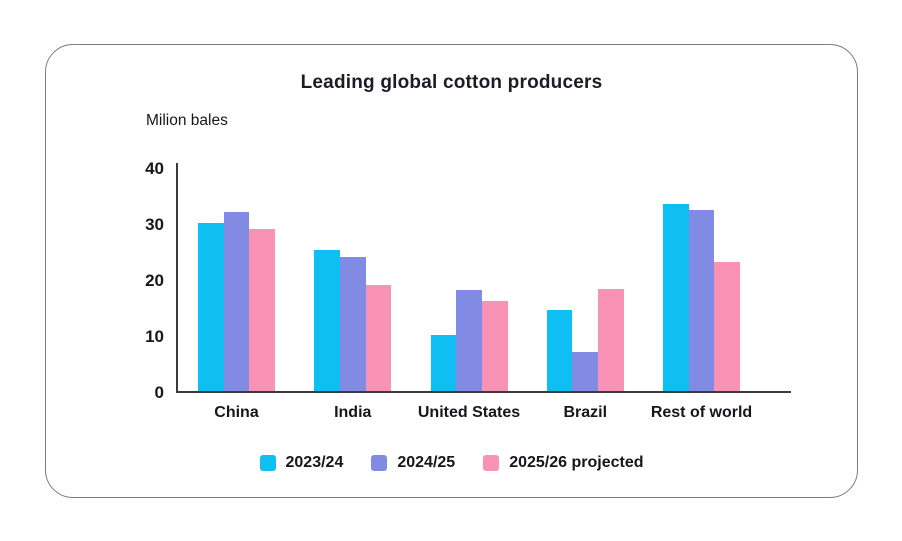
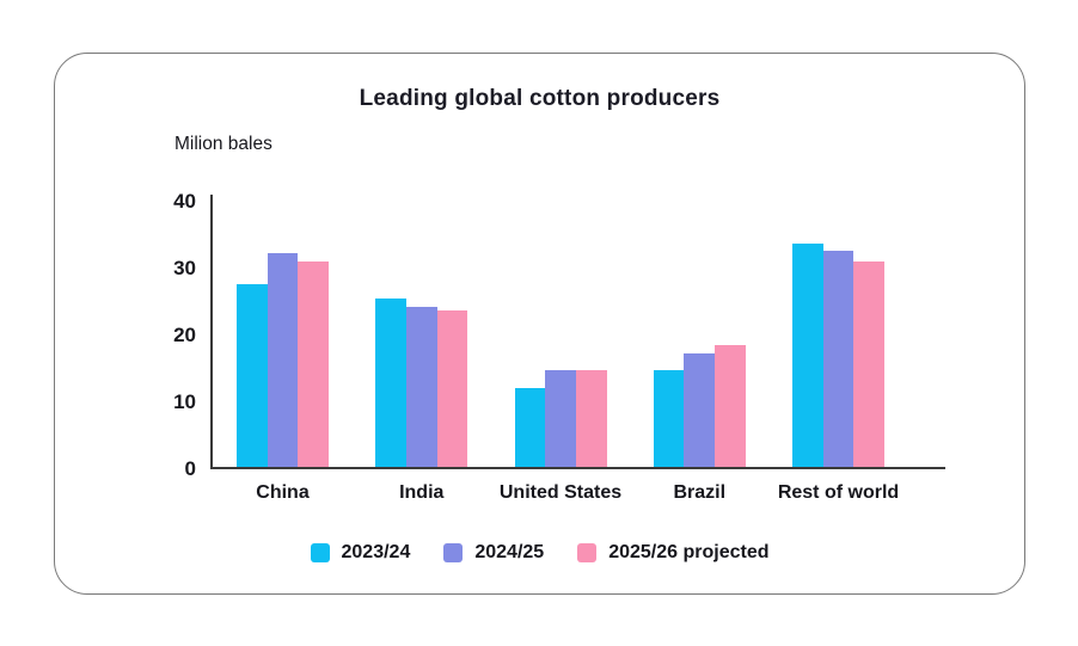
2023/24/China: 30 -> 27
2025/26 projected/China: 29 -> 31
2025/26 projected/India: 19 -> 23
2023/24/United States: 10 -> 12
2024/25/United States: 18 -> 14
2025/26 projected/United States: 16 -> 14
2024/25/Brazil: 7 -> 17
2025/26 projected/Rest of world: 23 -> 31
